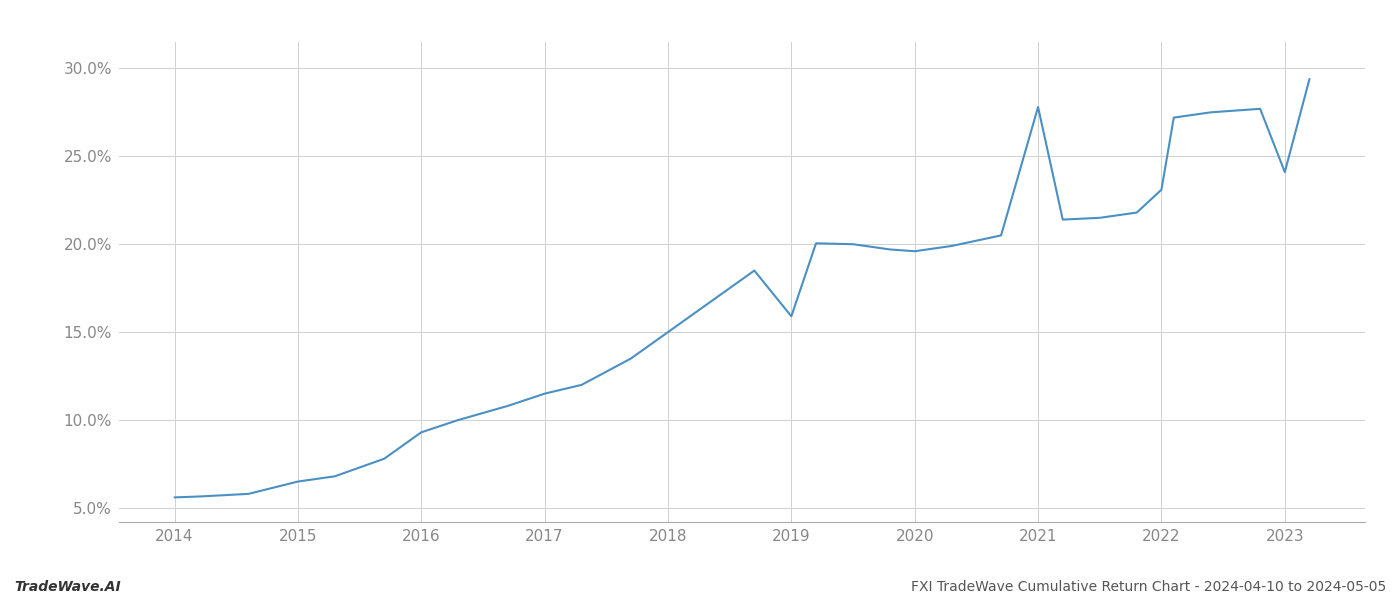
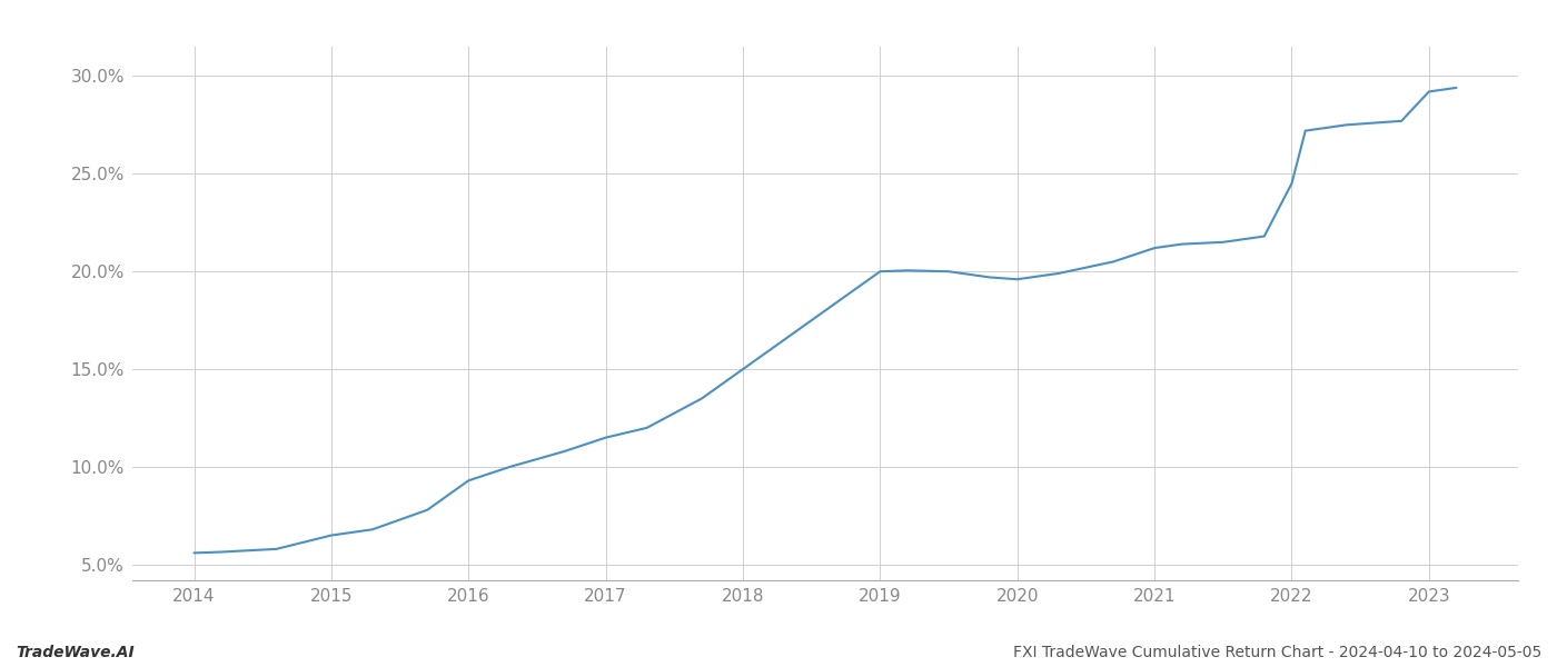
2019: 15.9% -> 20.0%
2021: 27.8% -> 21.2%
2022: 23.1% -> 24.5%
2023: 24.1% -> 29.2%
